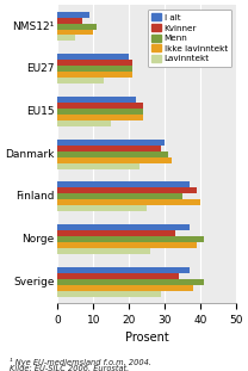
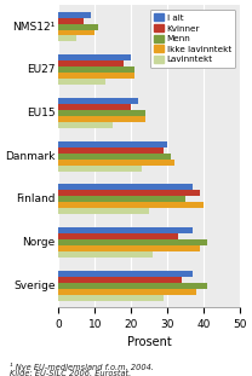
Kvinner/EU27: 21 -> 18
Kvinner/EU15: 24 -> 20
